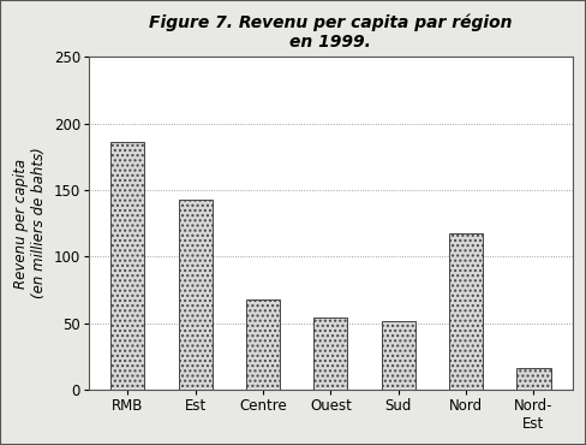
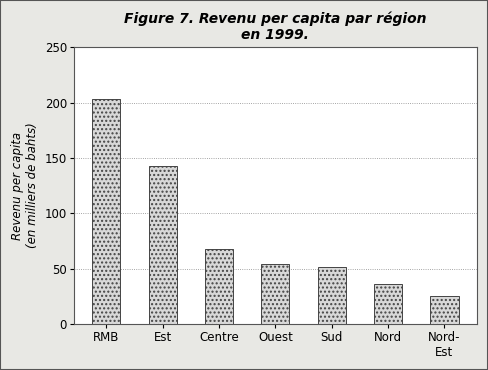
RMB: 186 -> 203
Nord: 117 -> 36
Nord- Est: 16 -> 25
